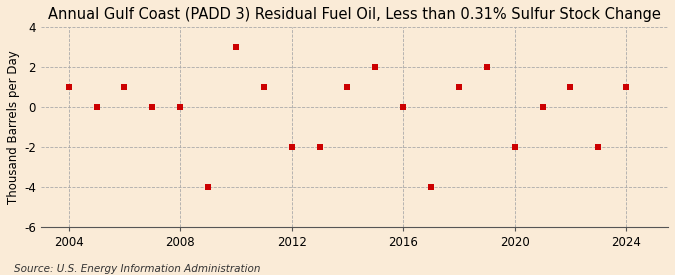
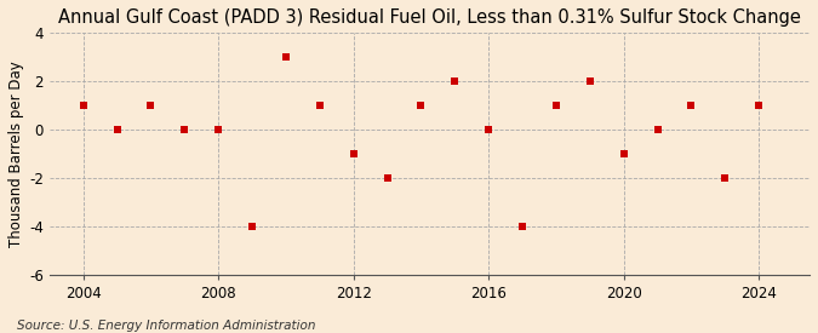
2012: -2 -> -1
2020: -2 -> -1
